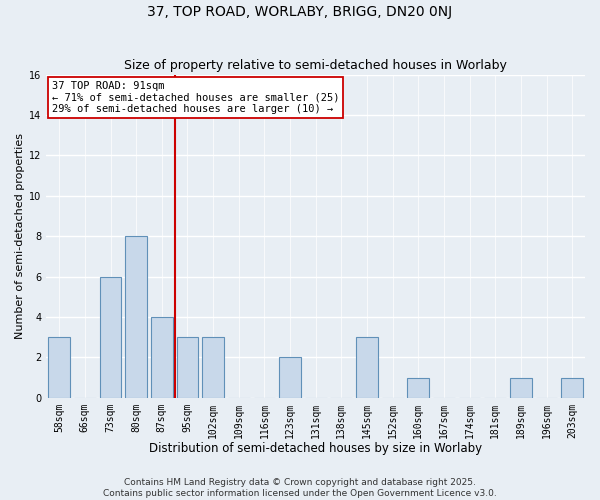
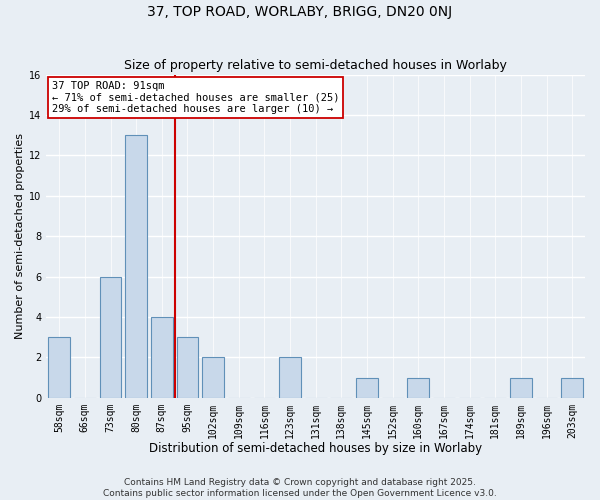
80sqm: 8 -> 13
102sqm: 3 -> 2
145sqm: 3 -> 1
